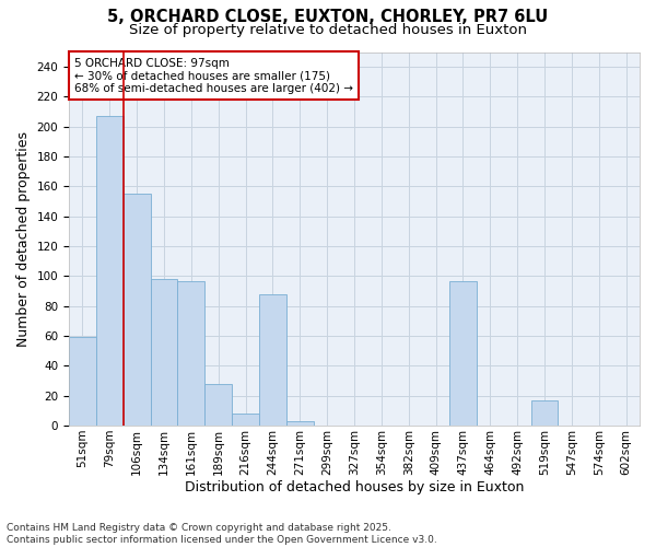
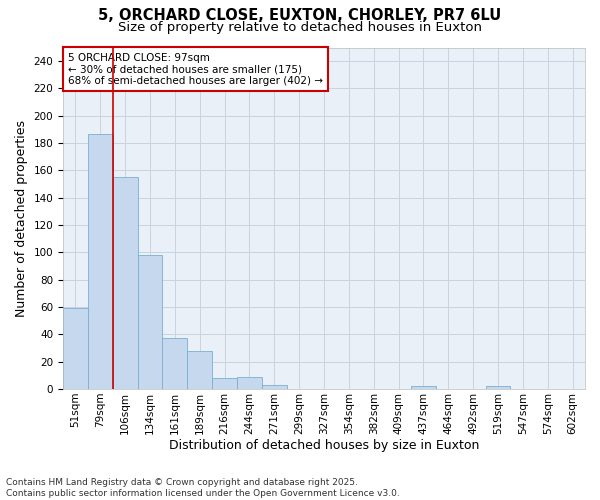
79sqm: 207 -> 187
161sqm: 97 -> 37
244sqm: 88 -> 9
437sqm: 97 -> 2
519sqm: 17 -> 2
